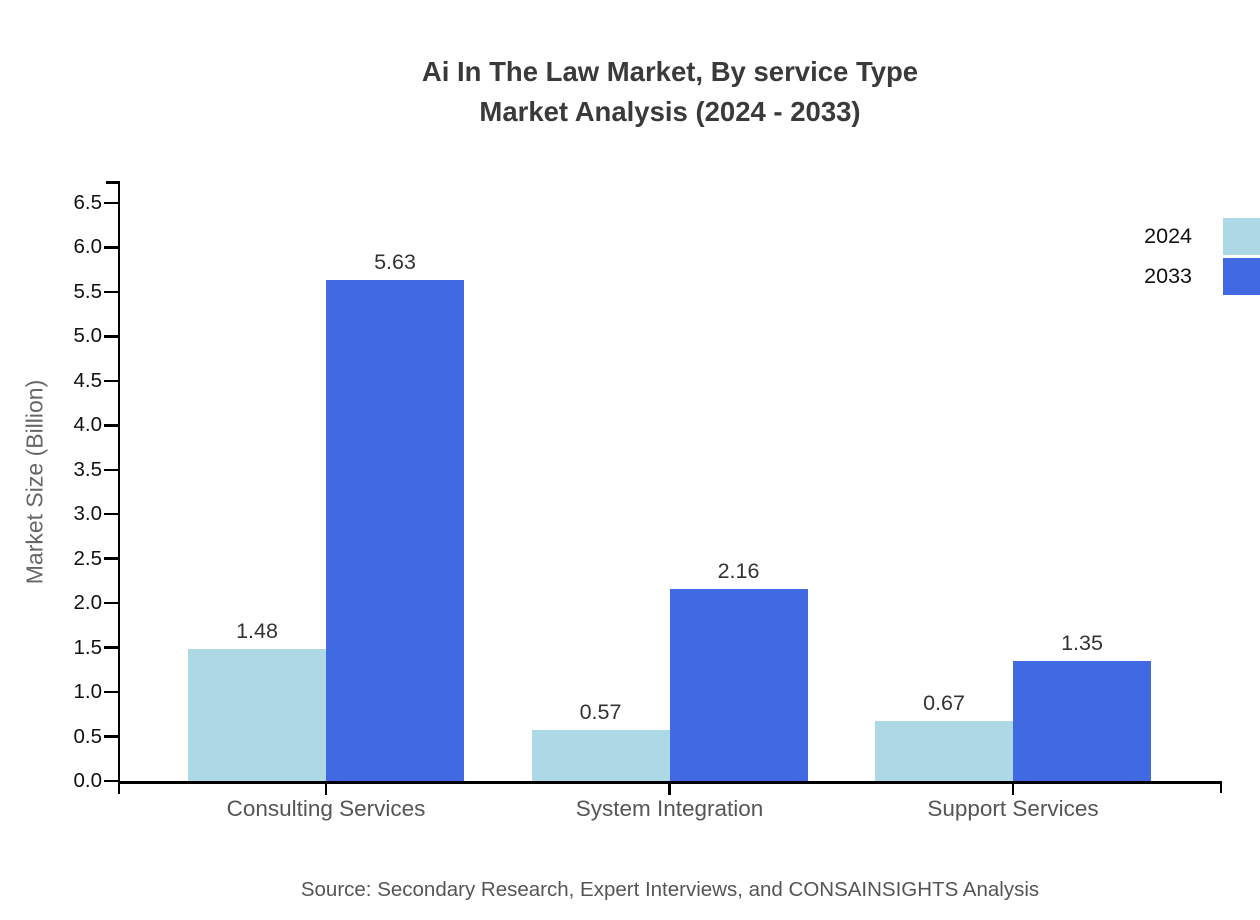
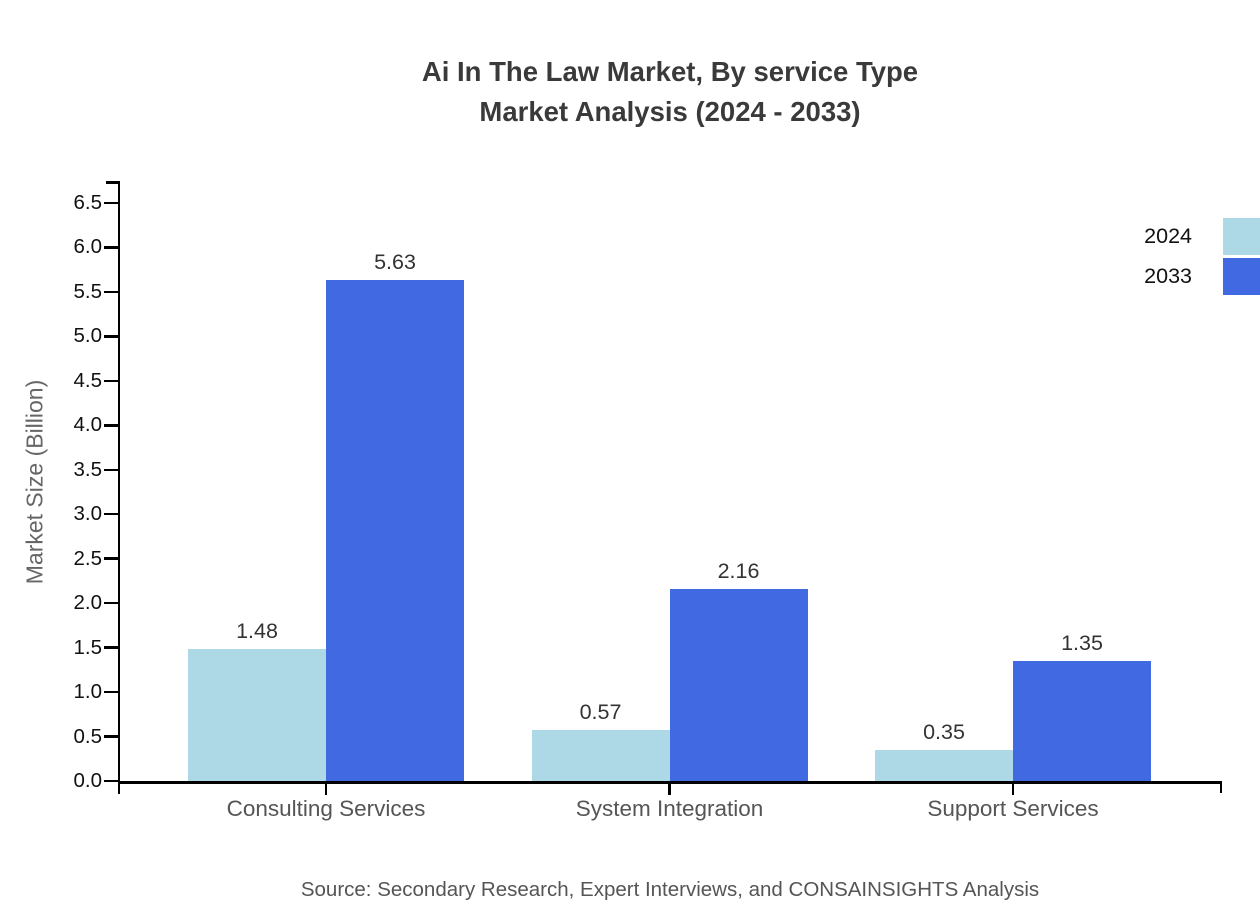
2024/Support Services: 0.67 -> 0.35
